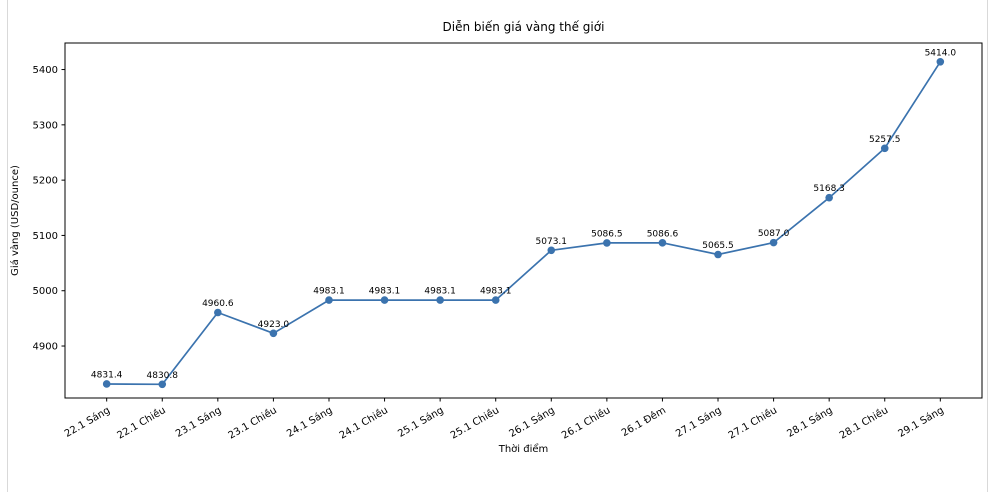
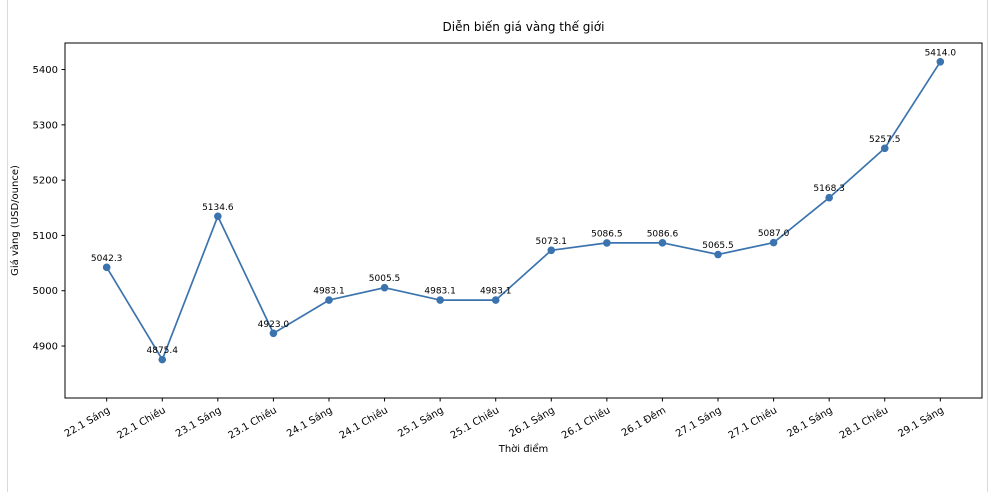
22.1 Sáng: 4831.4 -> 5042.3
22.1 Chiều: 4830.8 -> 4875.4
23.1 Sáng: 4960.6 -> 5134.6
24.1 Chiều: 4983.1 -> 5005.5
